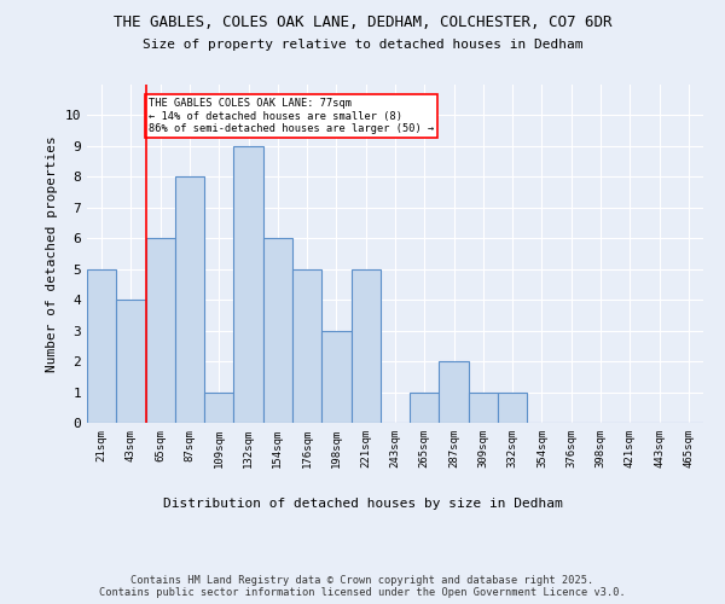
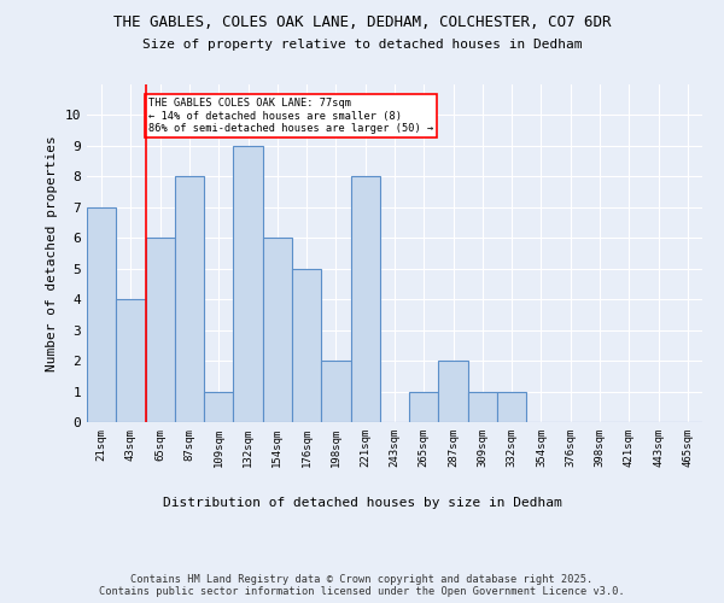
21sqm: 5 -> 7
198sqm: 3 -> 2
221sqm: 5 -> 8
